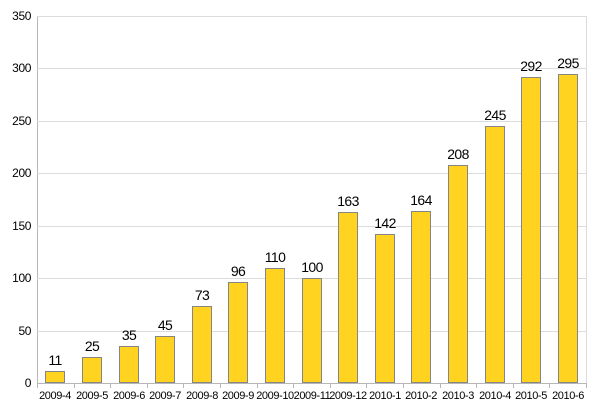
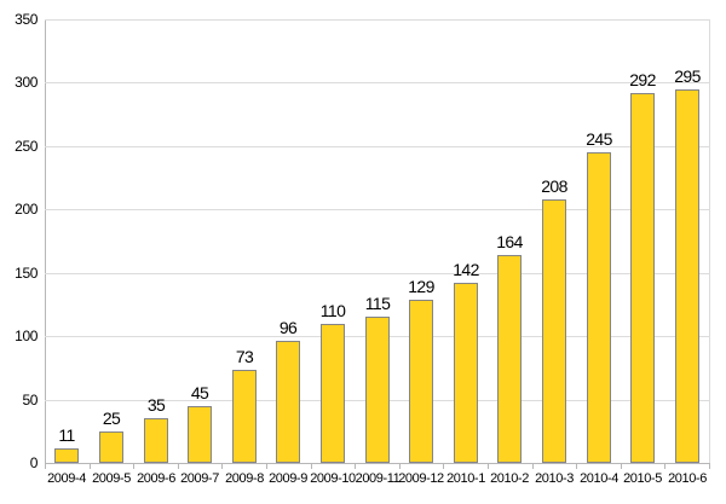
2009-11: 100 -> 115
2009-12: 163 -> 129
